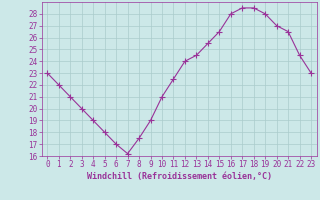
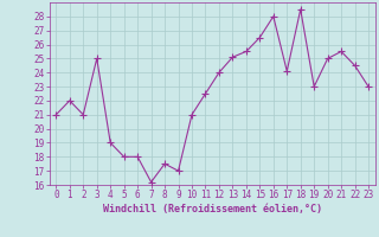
0: 23.0 -> 21.0
3: 20.0 -> 25.0
6: 17.0 -> 18.0
9: 19.0 -> 17.0
13: 24.5 -> 25.1
17: 28.5 -> 24.1
19: 28.0 -> 23.0
20: 27.0 -> 25.0
21: 26.5 -> 25.5
